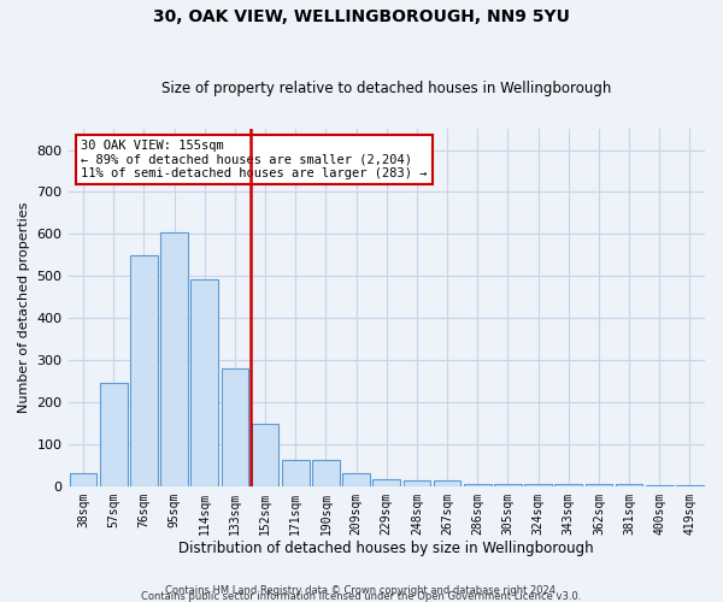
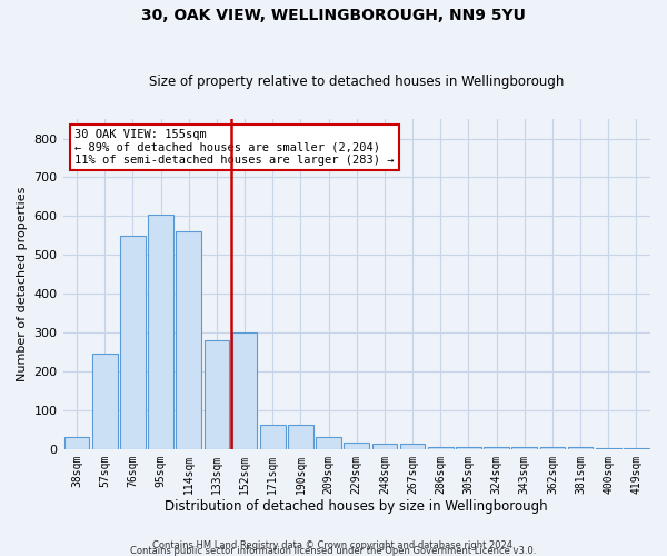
114sqm: 493 -> 560
152sqm: 148 -> 300
